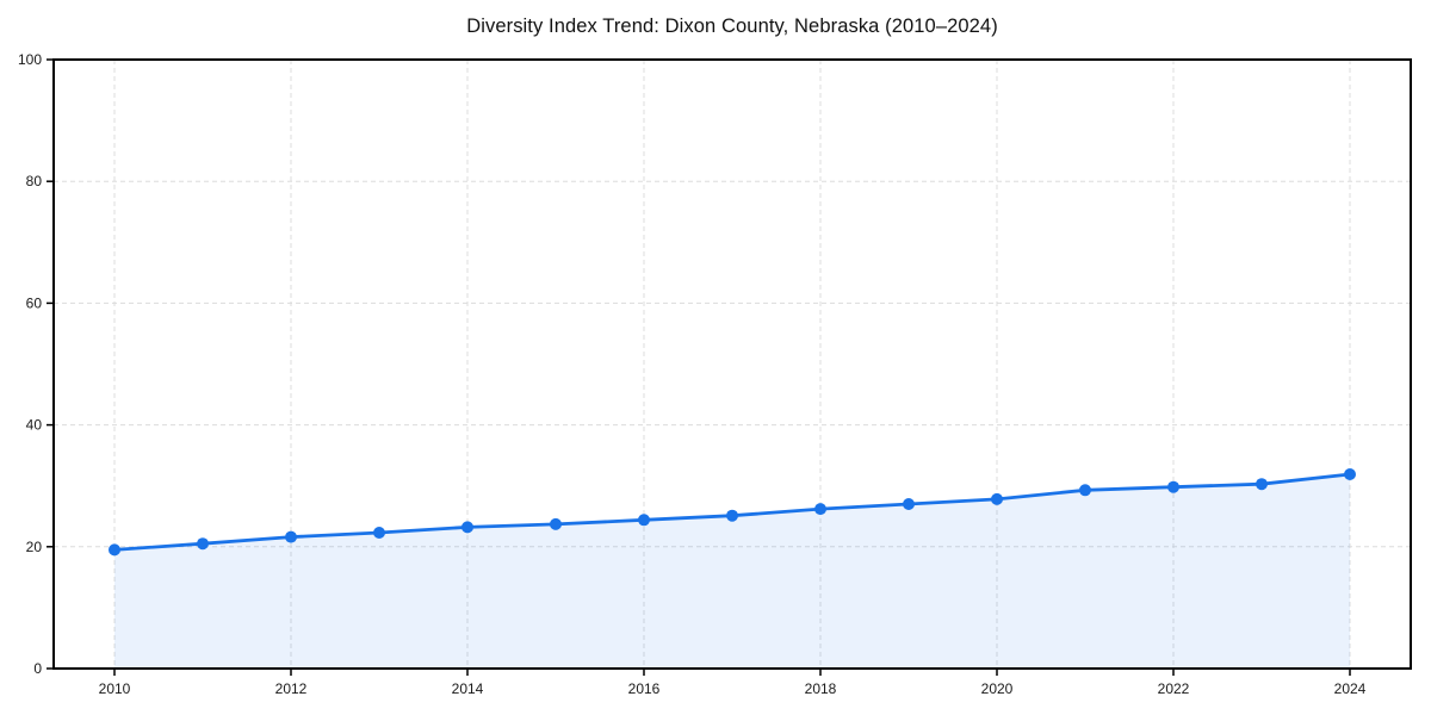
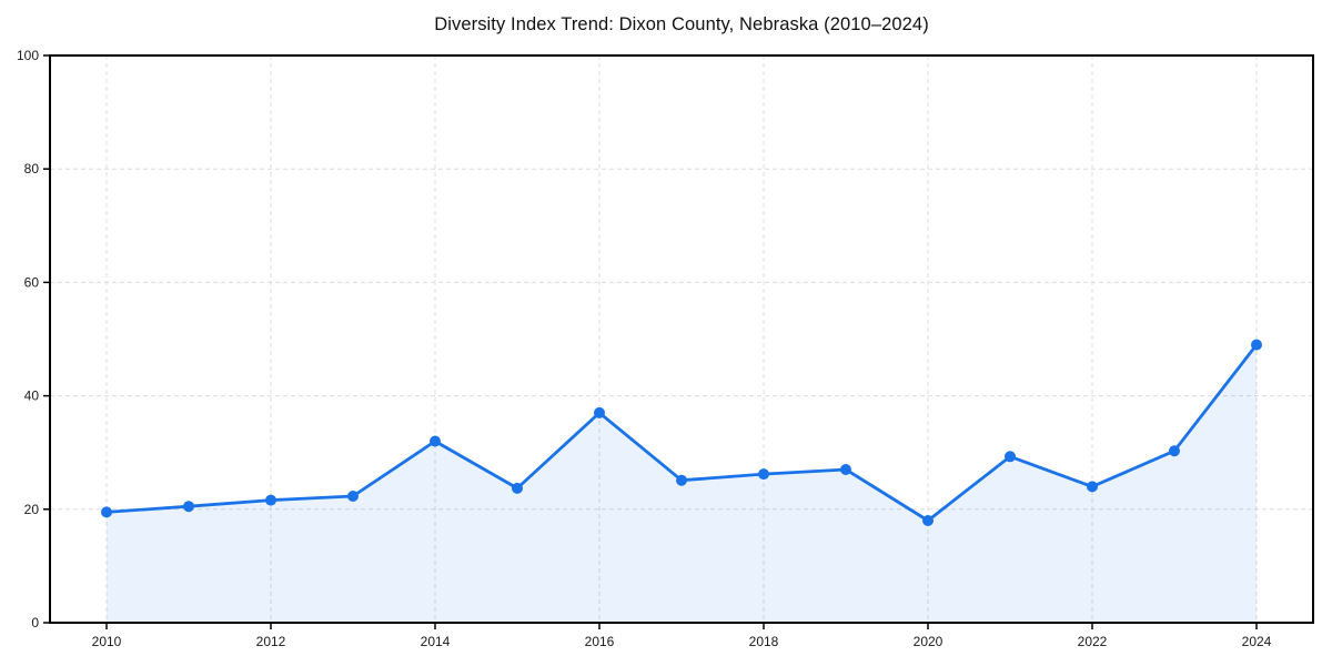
2014: 23 -> 32
2016: 24 -> 37
2020: 28 -> 18
2022: 30 -> 24
2024: 32 -> 49
